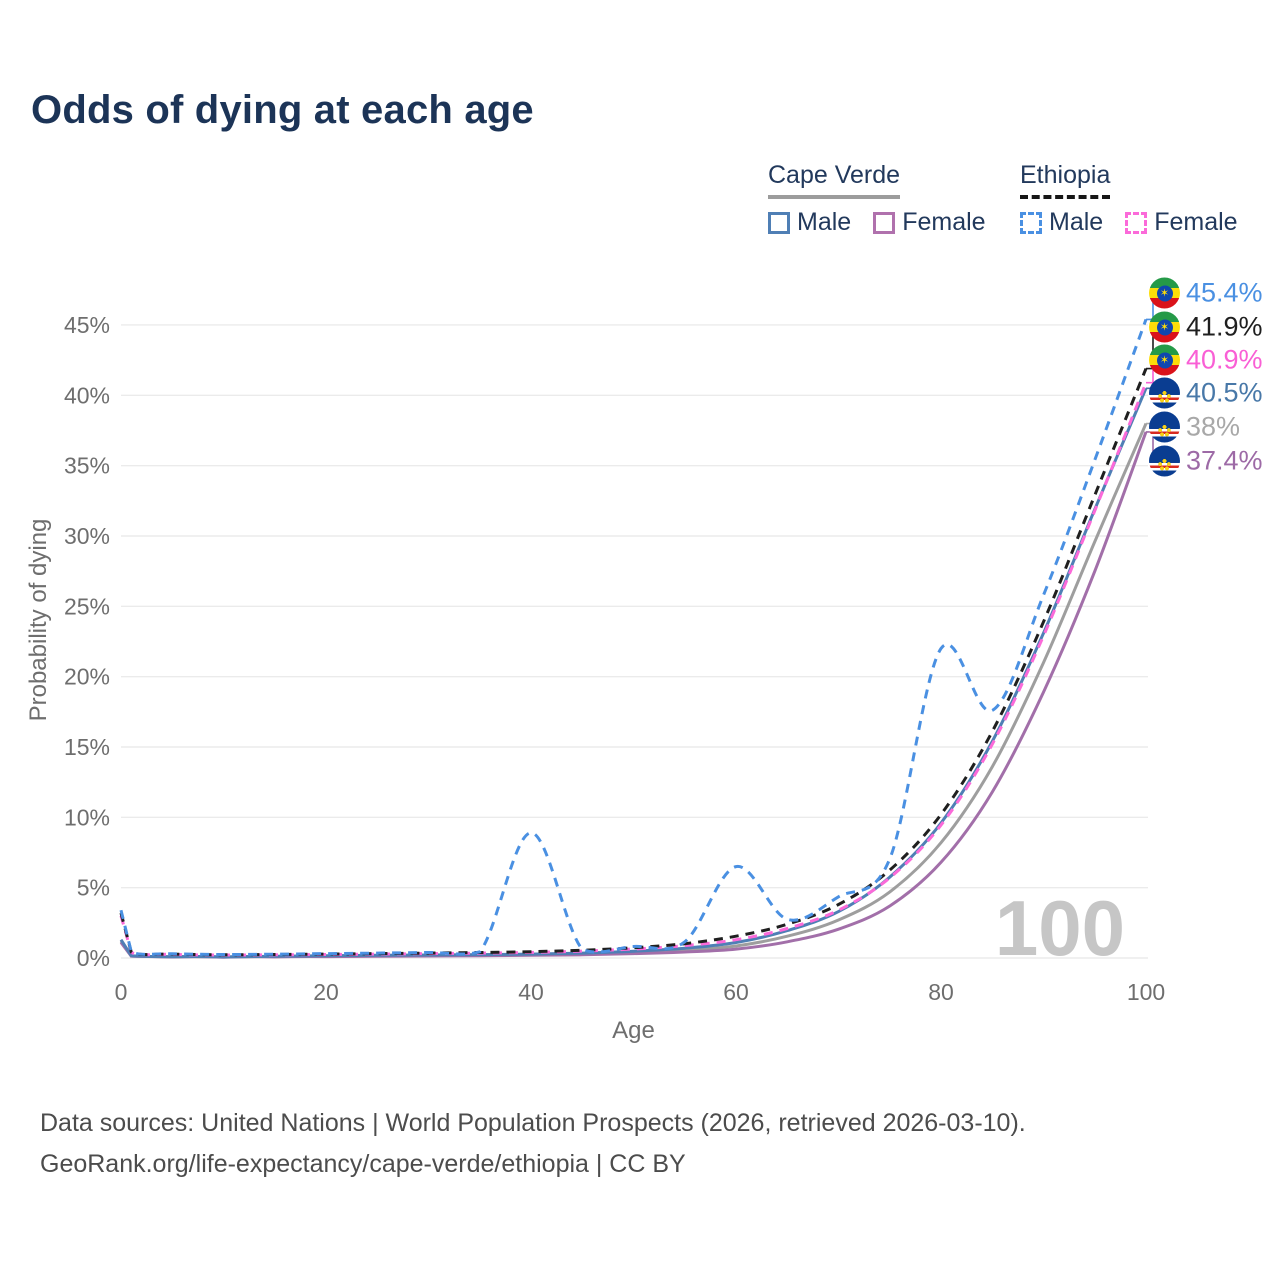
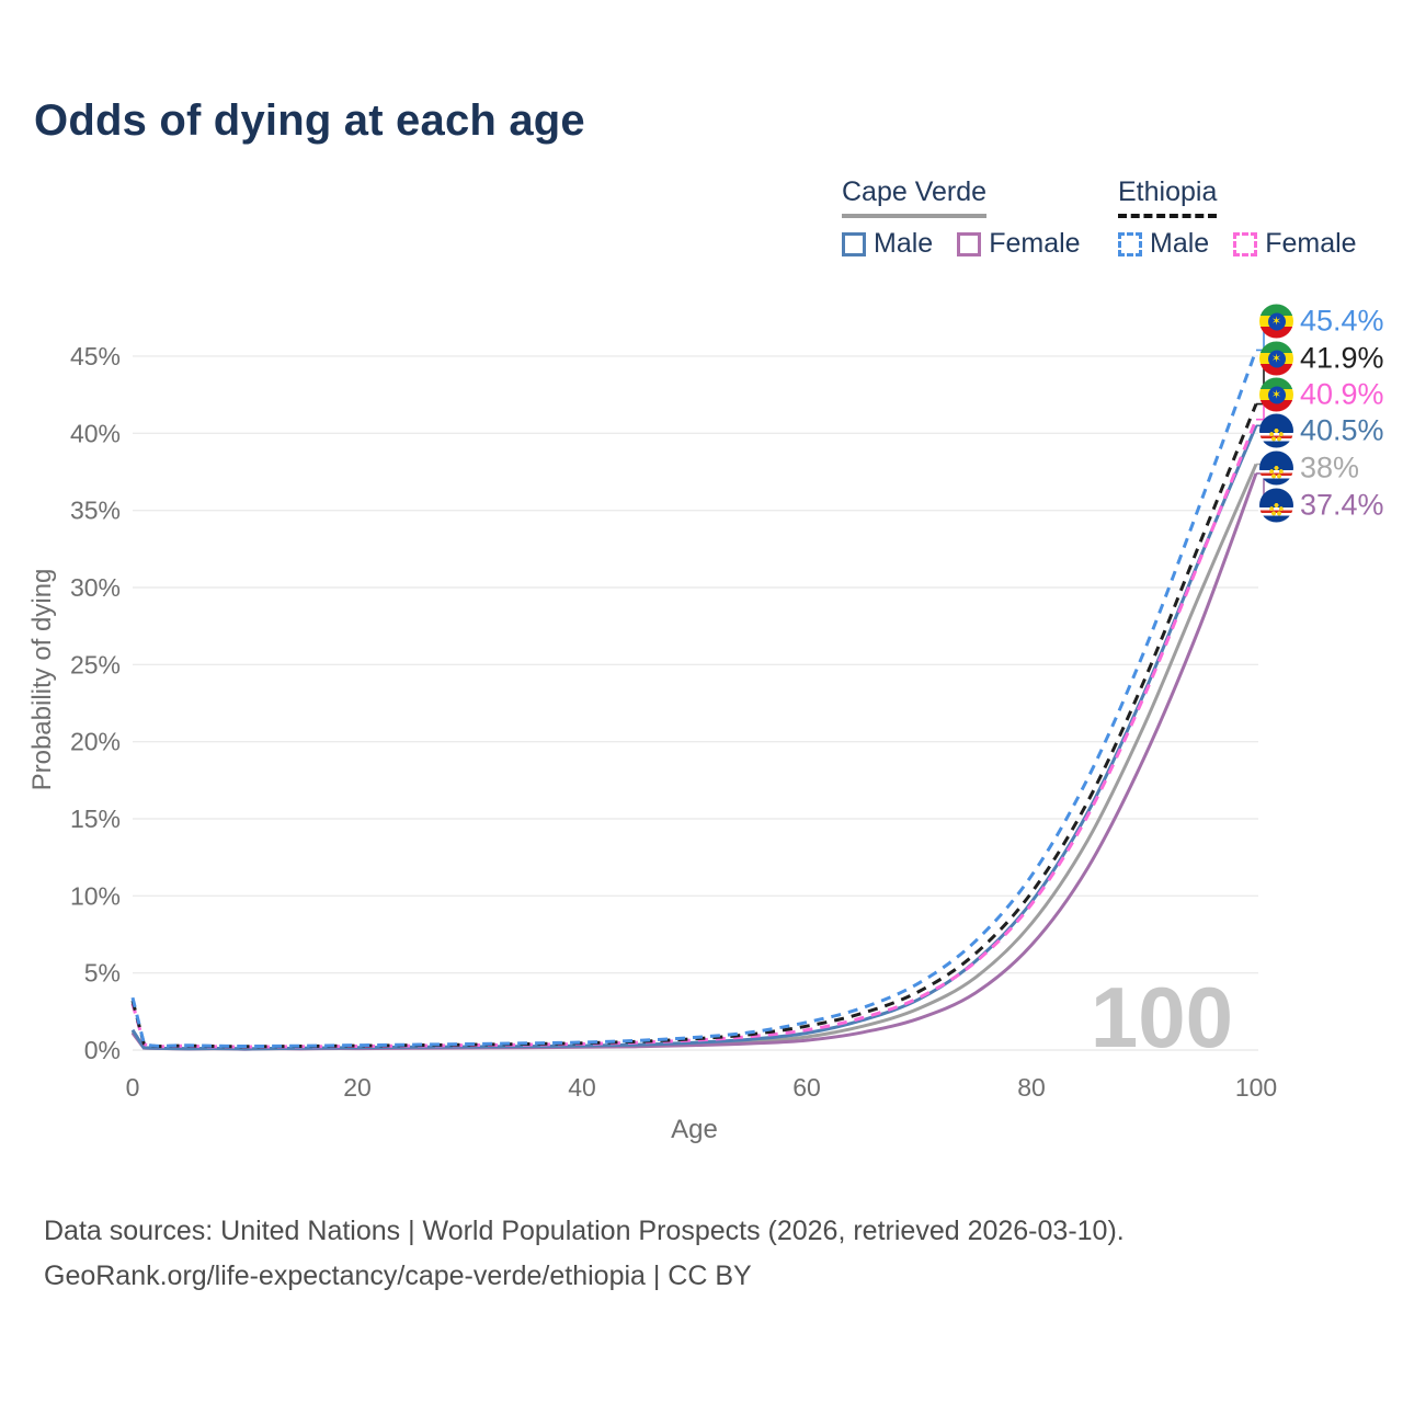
Ethiopia Male/40: 8.9% -> 0.5%
Ethiopia Male/60: 6.5% -> 1.8%
Ethiopia Male/80: 22.0% -> 11.3%
